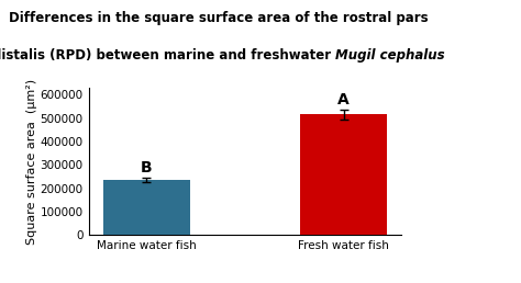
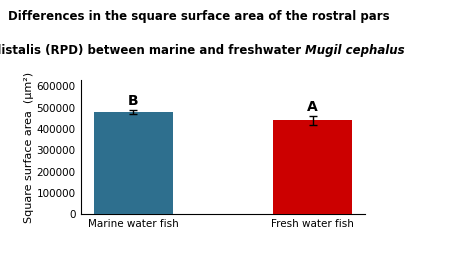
Marine water fish: 237000 -> 480000
Fresh water fish: 515000 -> 440000
